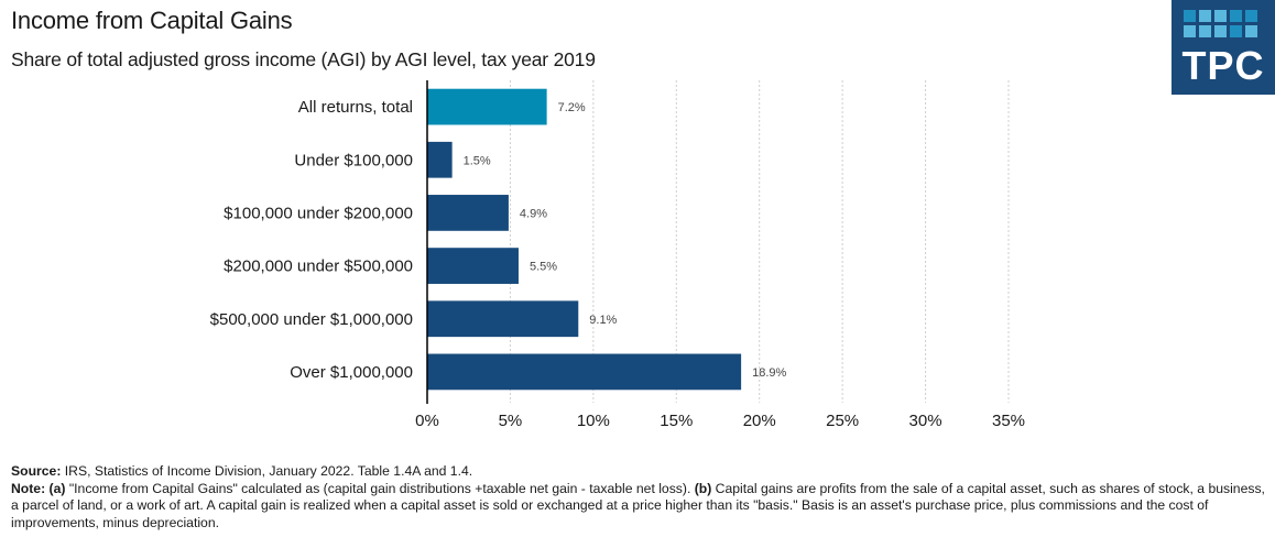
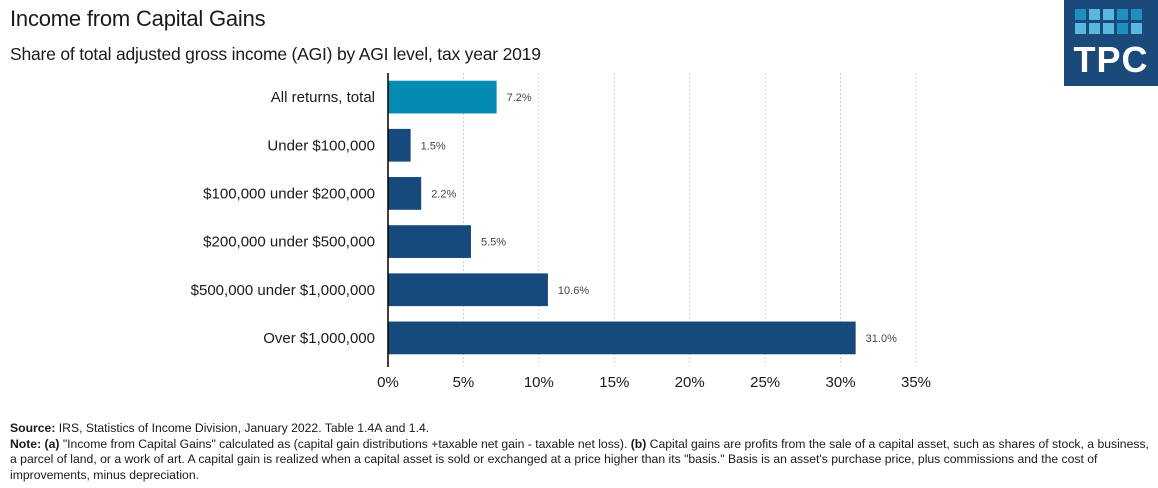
$100,000 under $200,000: 4.9% -> 2.2%
$500,000 under $1,000,000: 9.1% -> 10.6%
Over $1,000,000: 18.9% -> 31.0%
